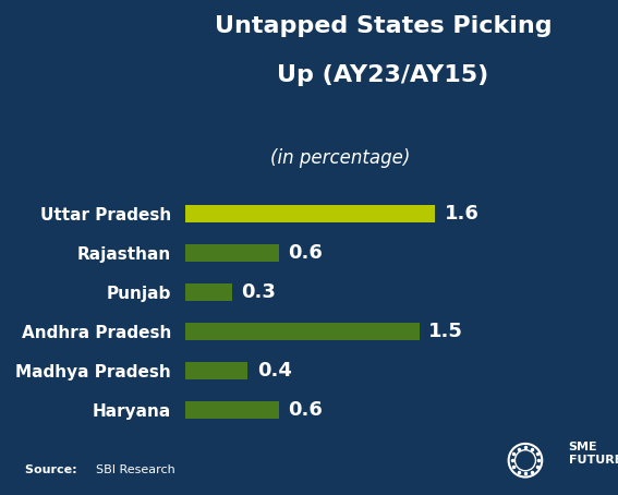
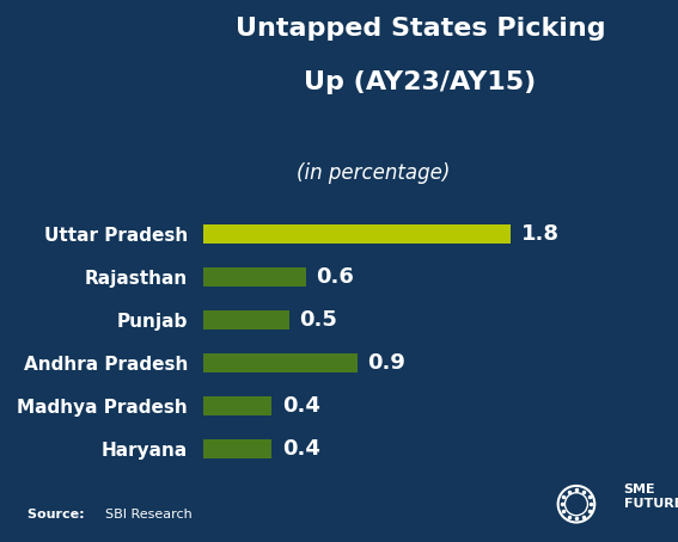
Uttar Pradesh: 1.6 -> 1.8
Punjab: 0.3 -> 0.5
Andhra Pradesh: 1.5 -> 0.9
Haryana: 0.6 -> 0.4
